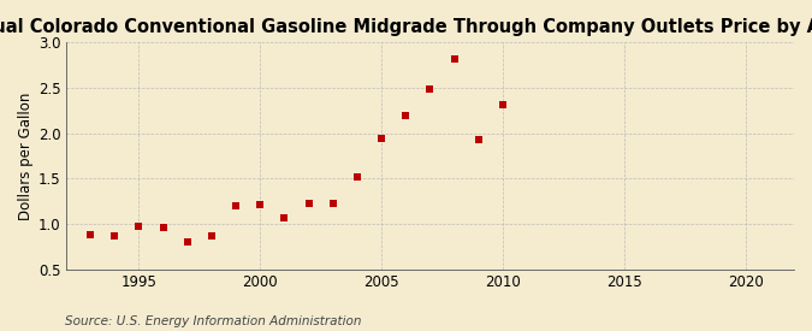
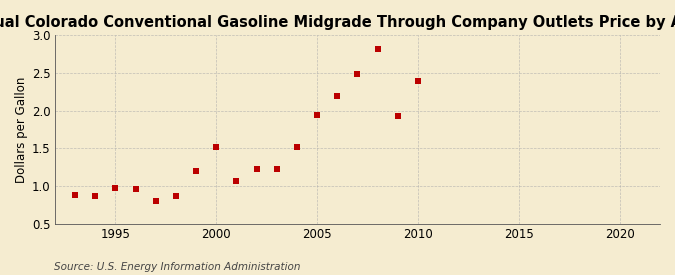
2000: 1.21 -> 1.52
2010: 2.31 -> 2.40
